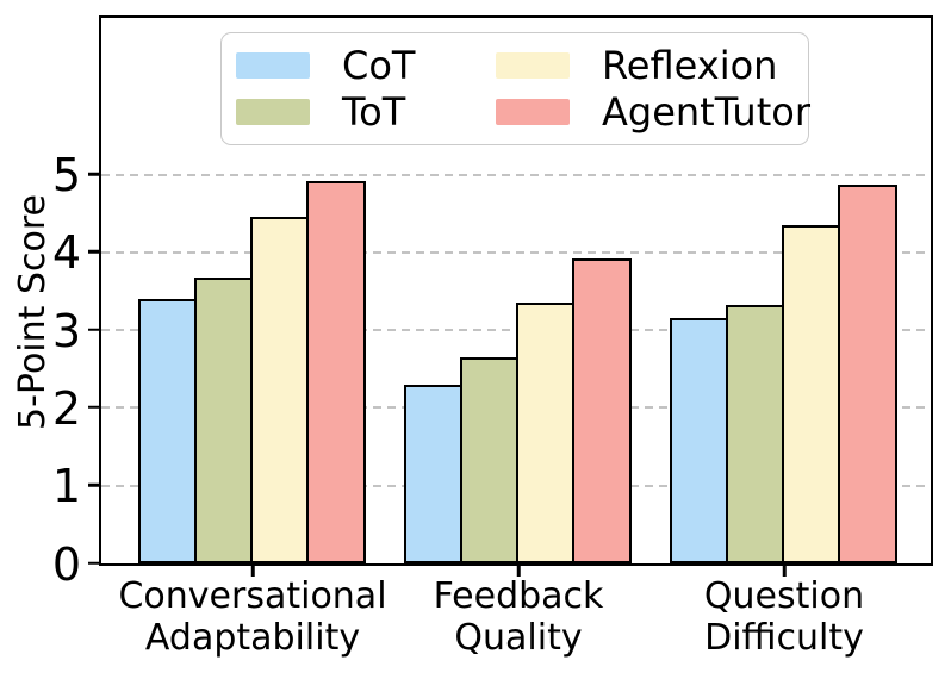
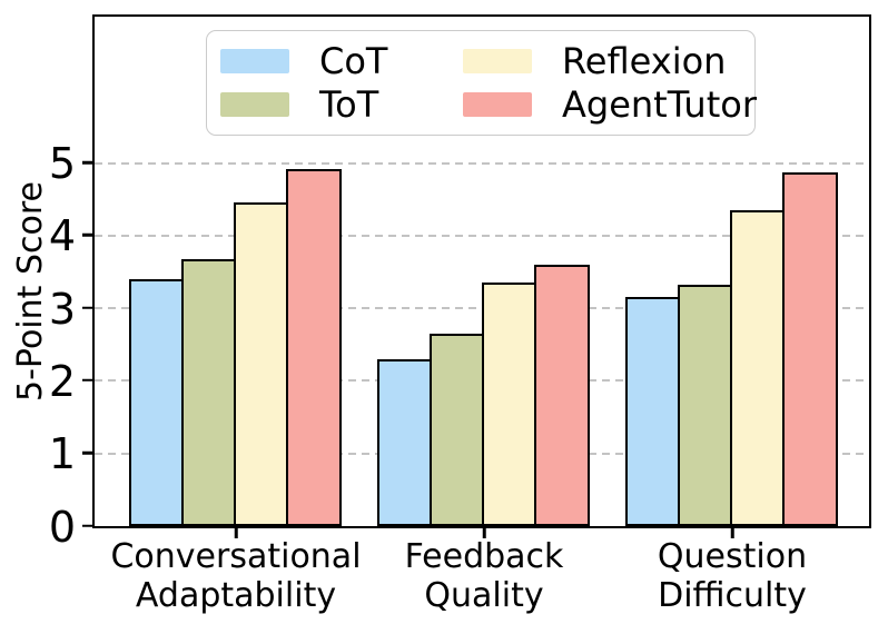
AgentTutor/Feedback Quality: 3.9 -> 3.6
